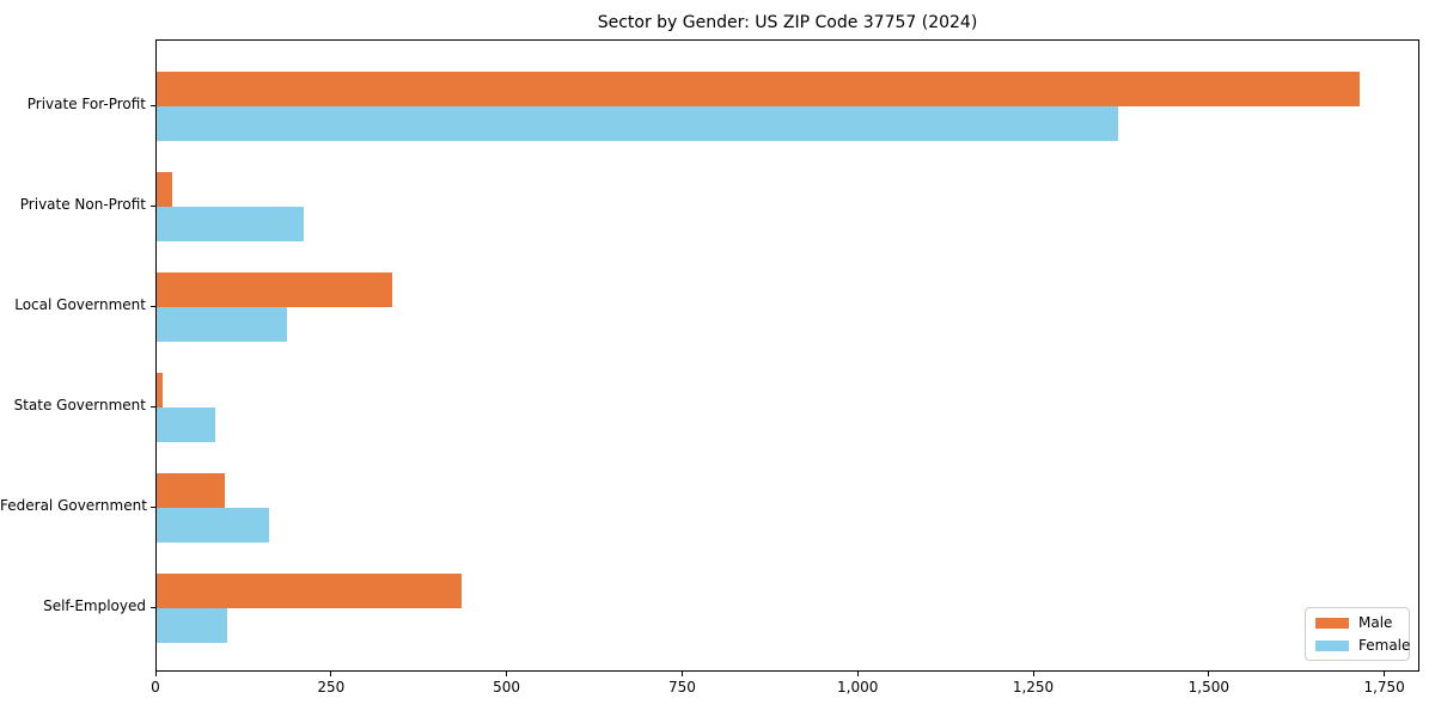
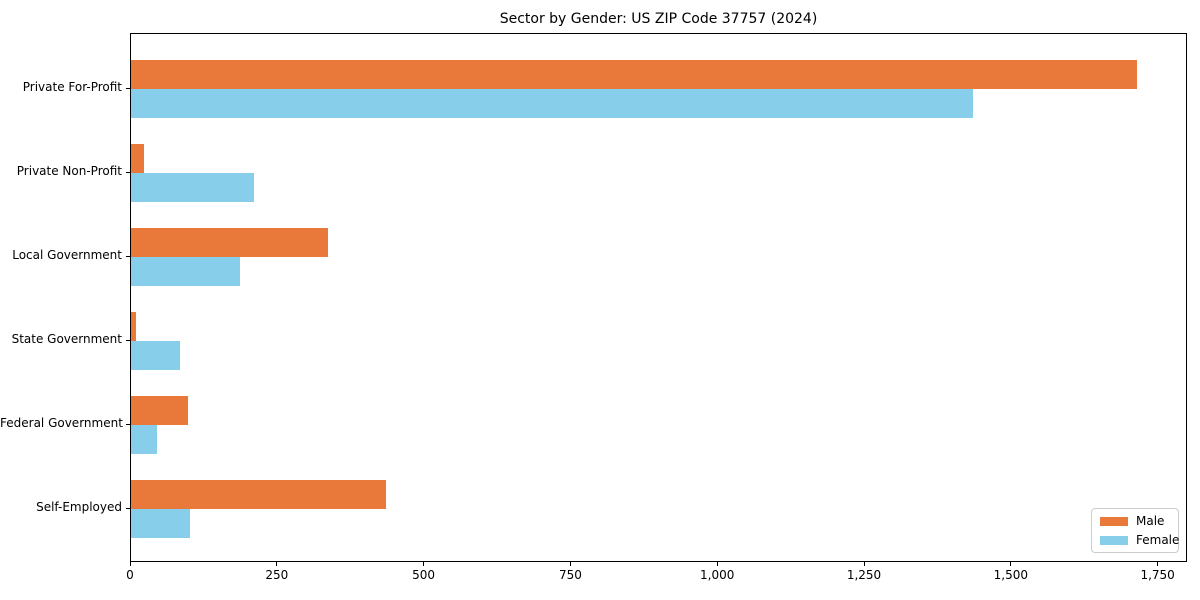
Female/Private For-Profit: 1370 -> 1430
Female/Federal Government: 160 -> 40
